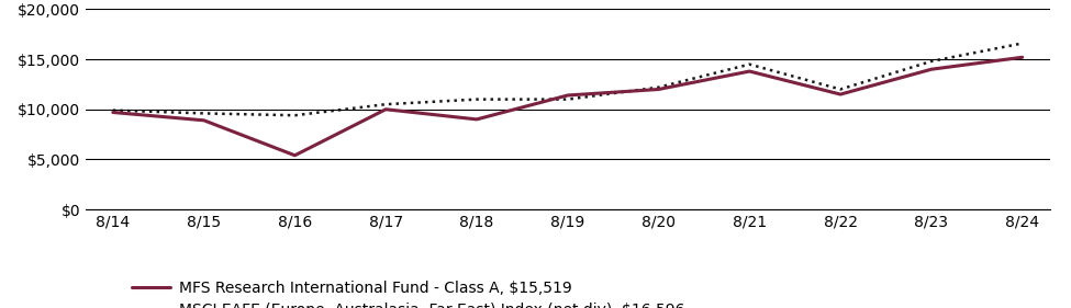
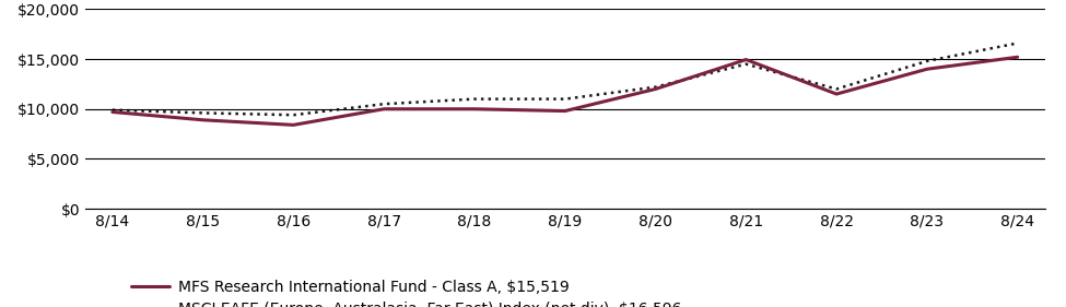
MFS Research International Fund - Class A, $15,519/8/16: $5,400 -> $8,400
MFS Research International Fund - Class A, $15,519/8/18: $9,000 -> $10,000
MFS Research International Fund - Class A, $15,519/8/19: $11,400 -> $9,800
MFS Research International Fund - Class A, $15,519/8/21: $13,800 -> $15,000
